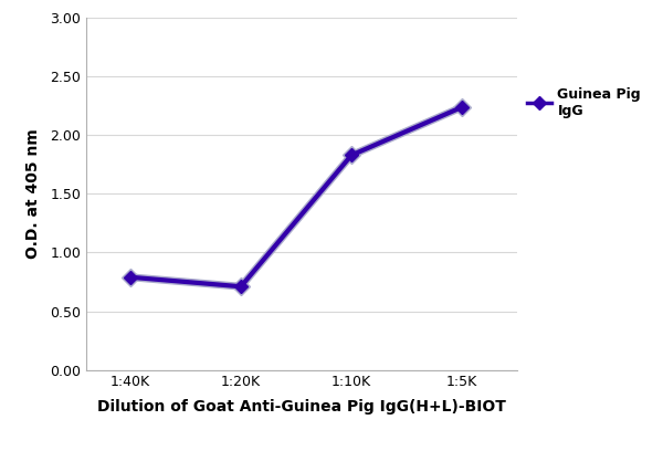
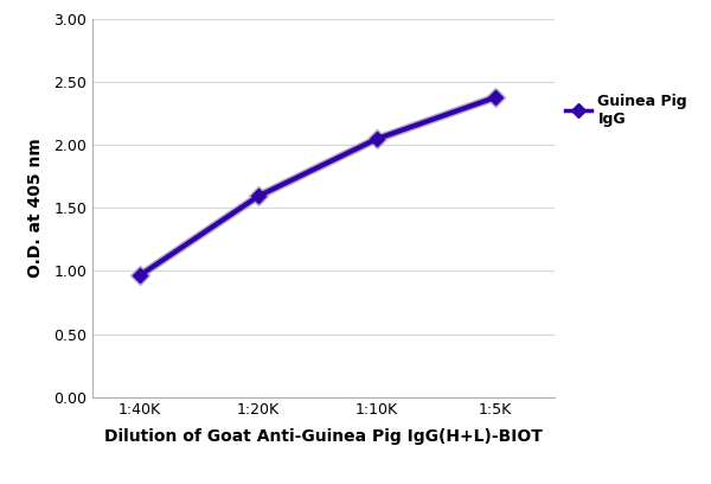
1:40K: 0.79 -> 0.96
1:20K: 0.71 -> 1.59
1:10K: 1.83 -> 2.05
1:5K: 2.24 -> 2.38
